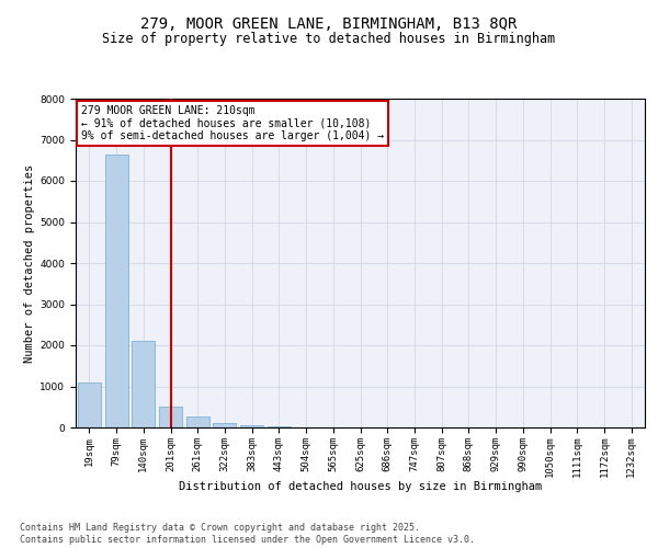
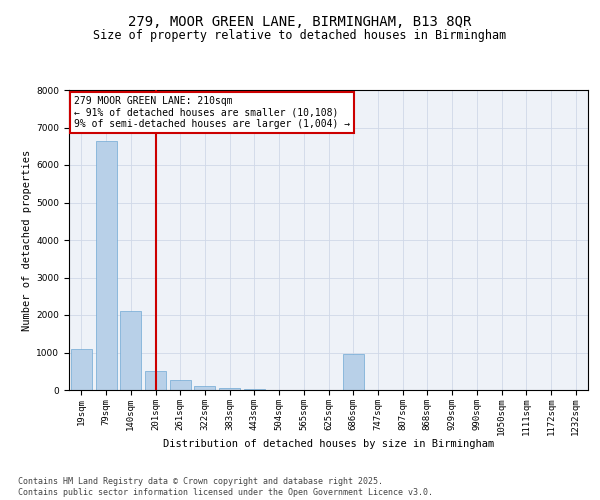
686sqm: 0 -> 950
